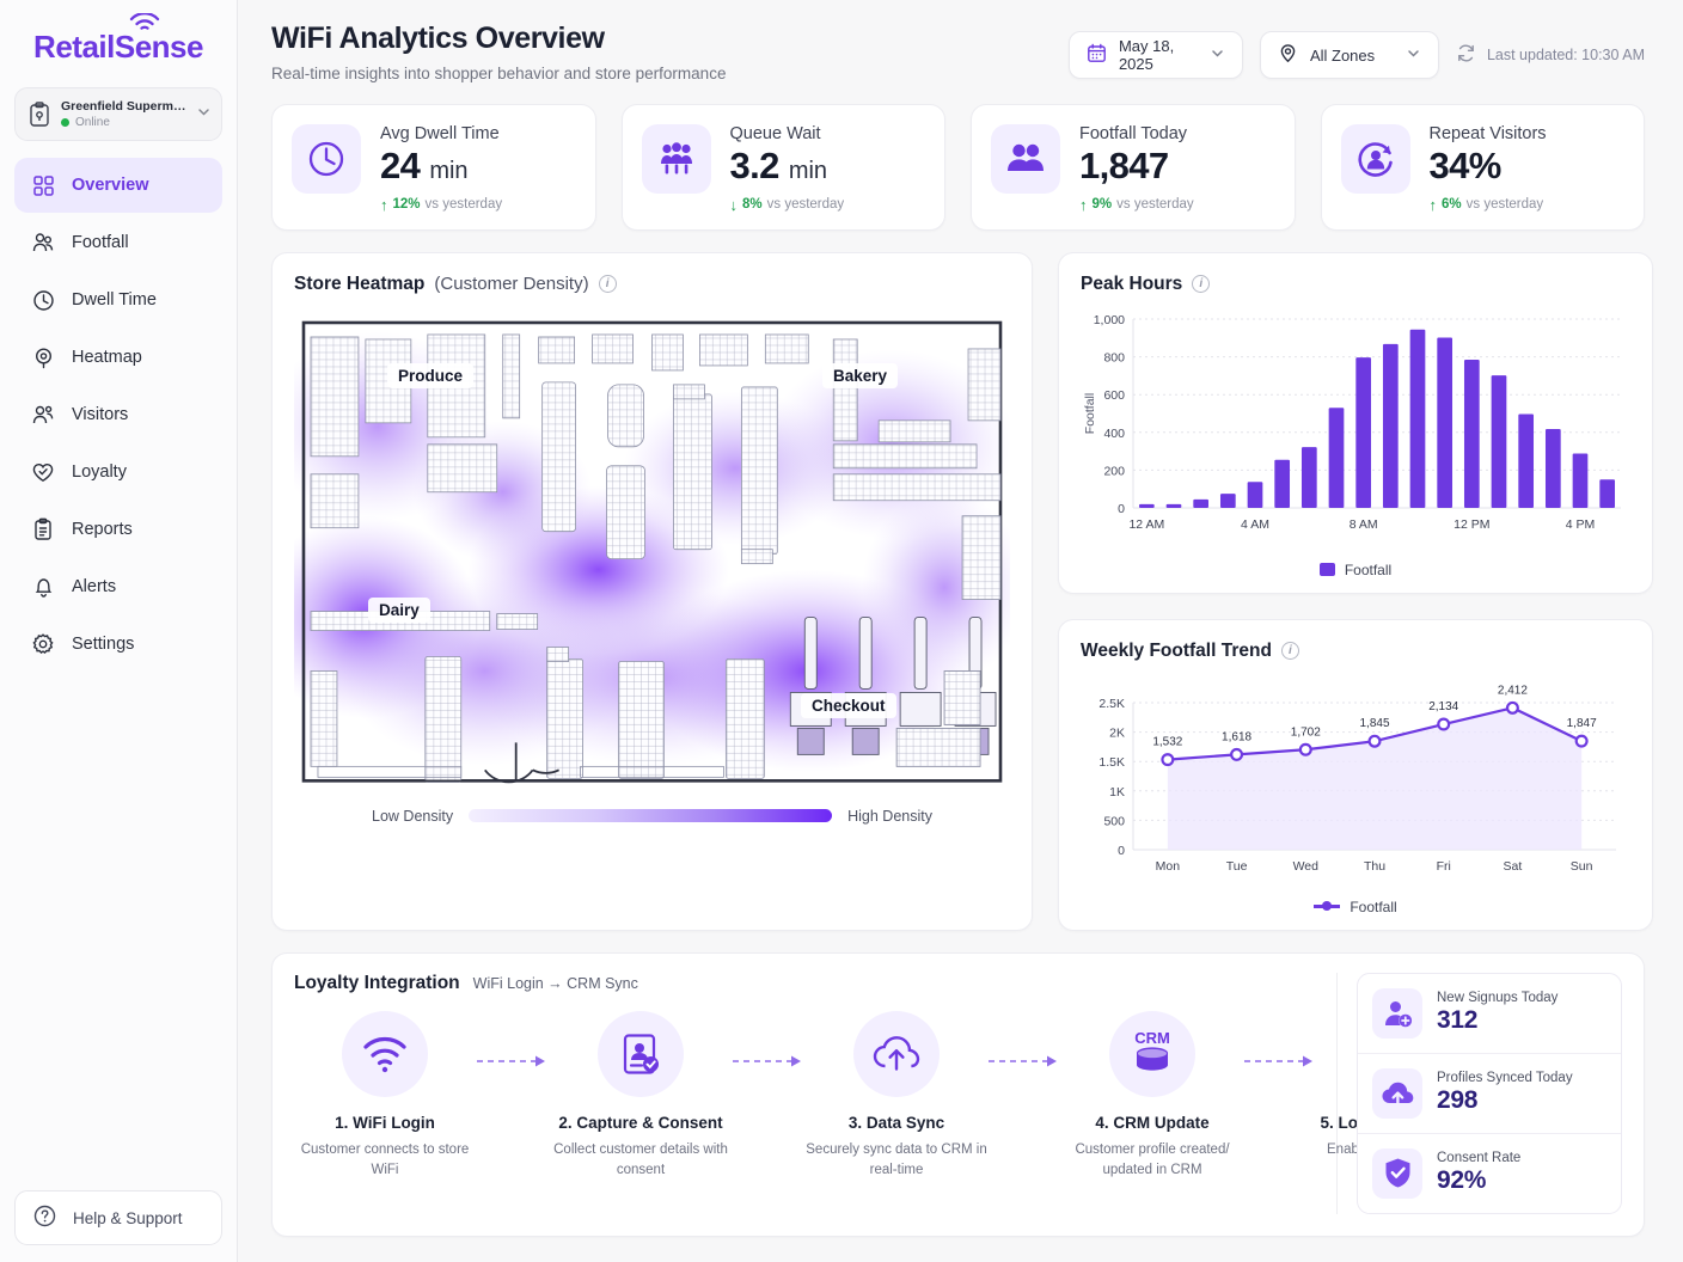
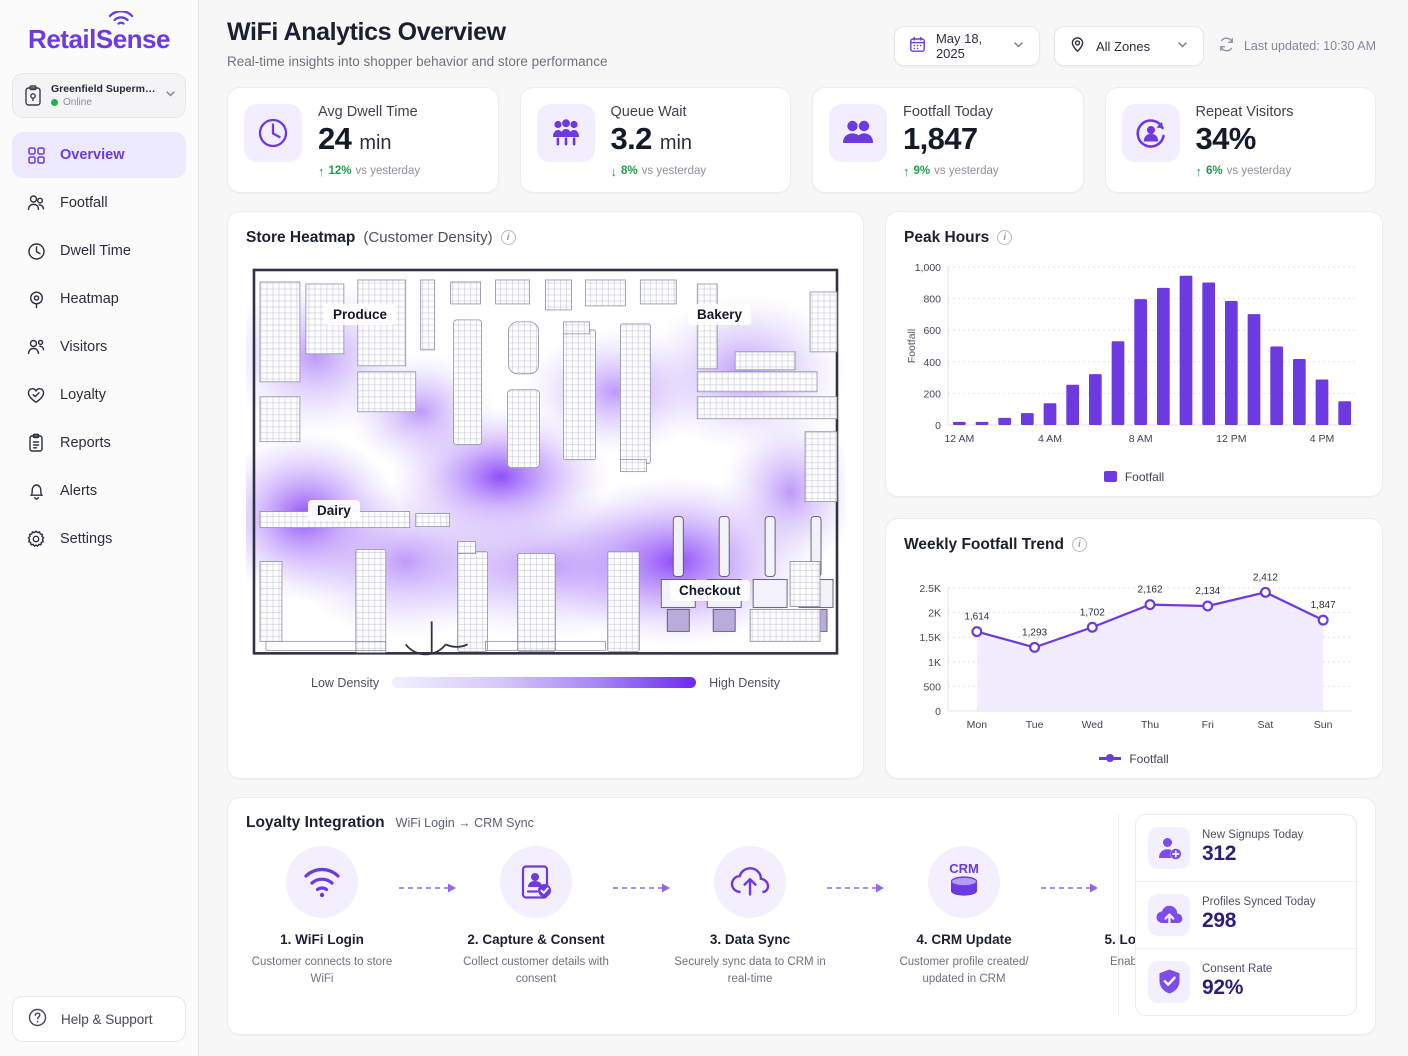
Weekly Footfall Trend/Mon: 1,532 -> 1,614
Weekly Footfall Trend/Tue: 1,618 -> 1,293
Weekly Footfall Trend/Thu: 1,845 -> 2,162
